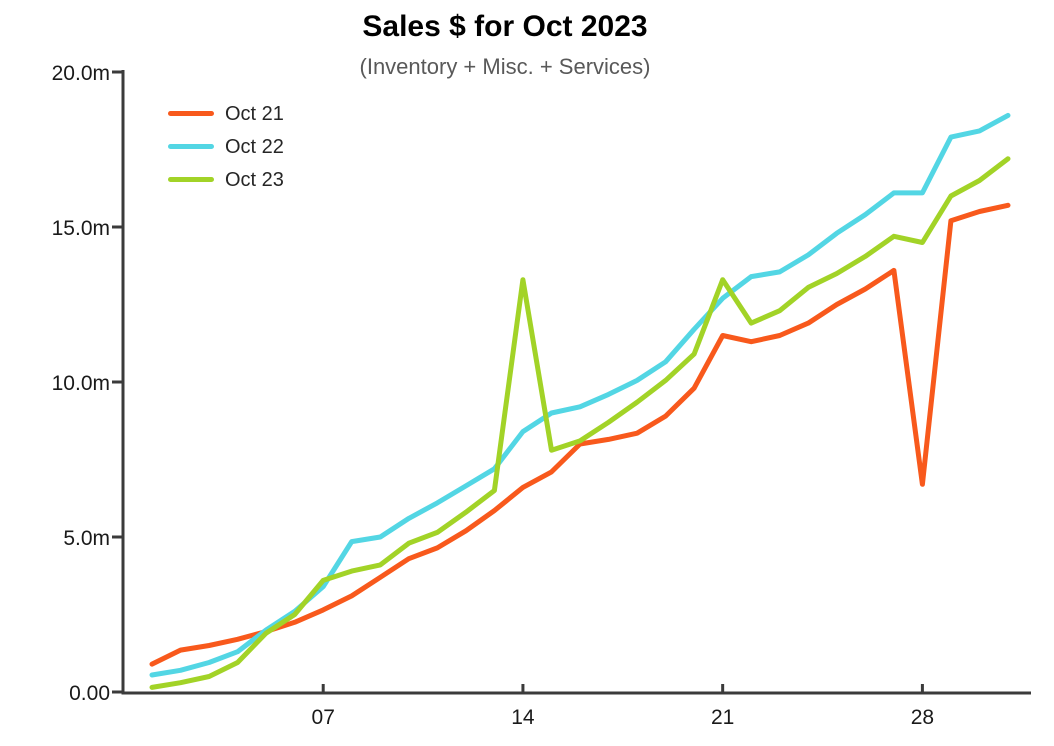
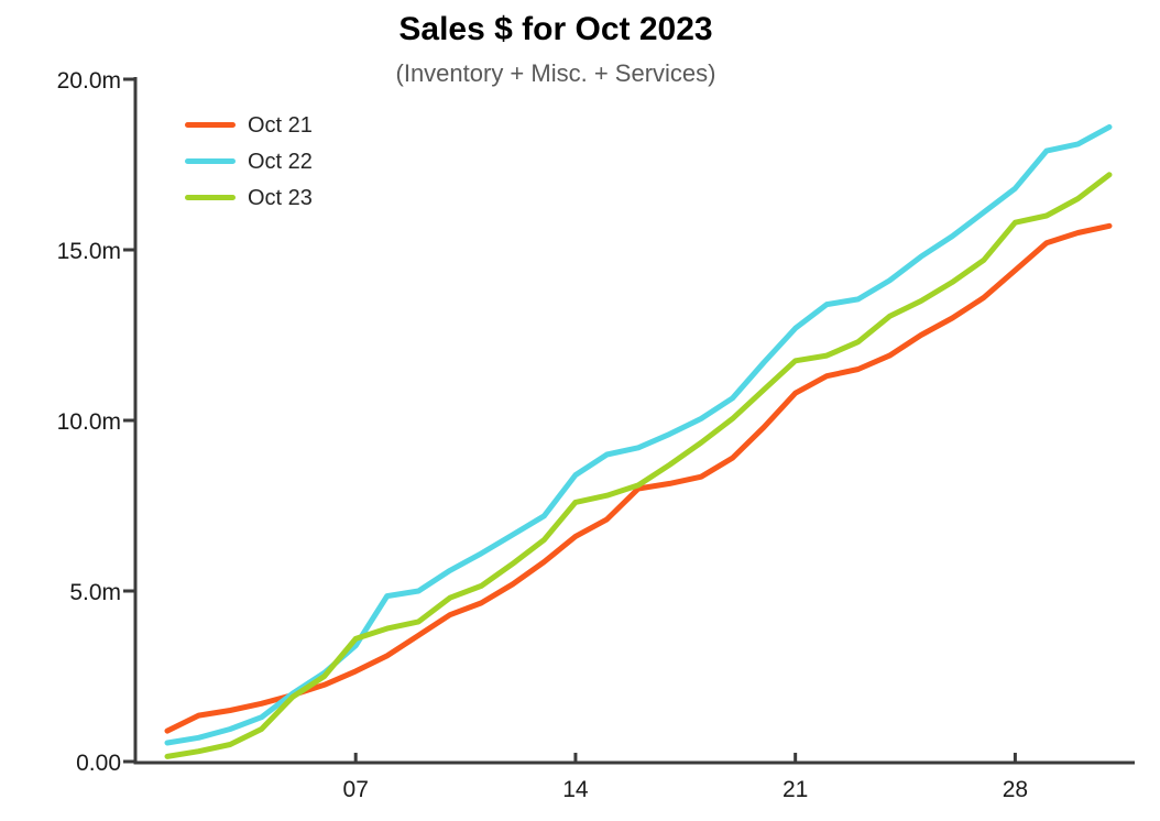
Oct 23/14: 13.3m -> 7.6m
Oct 21/21: 11.5m -> 10.8m
Oct 23/21: 13.3m -> 11.8m
Oct 21/28: 6.7m -> 14.4m
Oct 22/28: 16.1m -> 16.8m
Oct 23/28: 14.5m -> 15.8m
